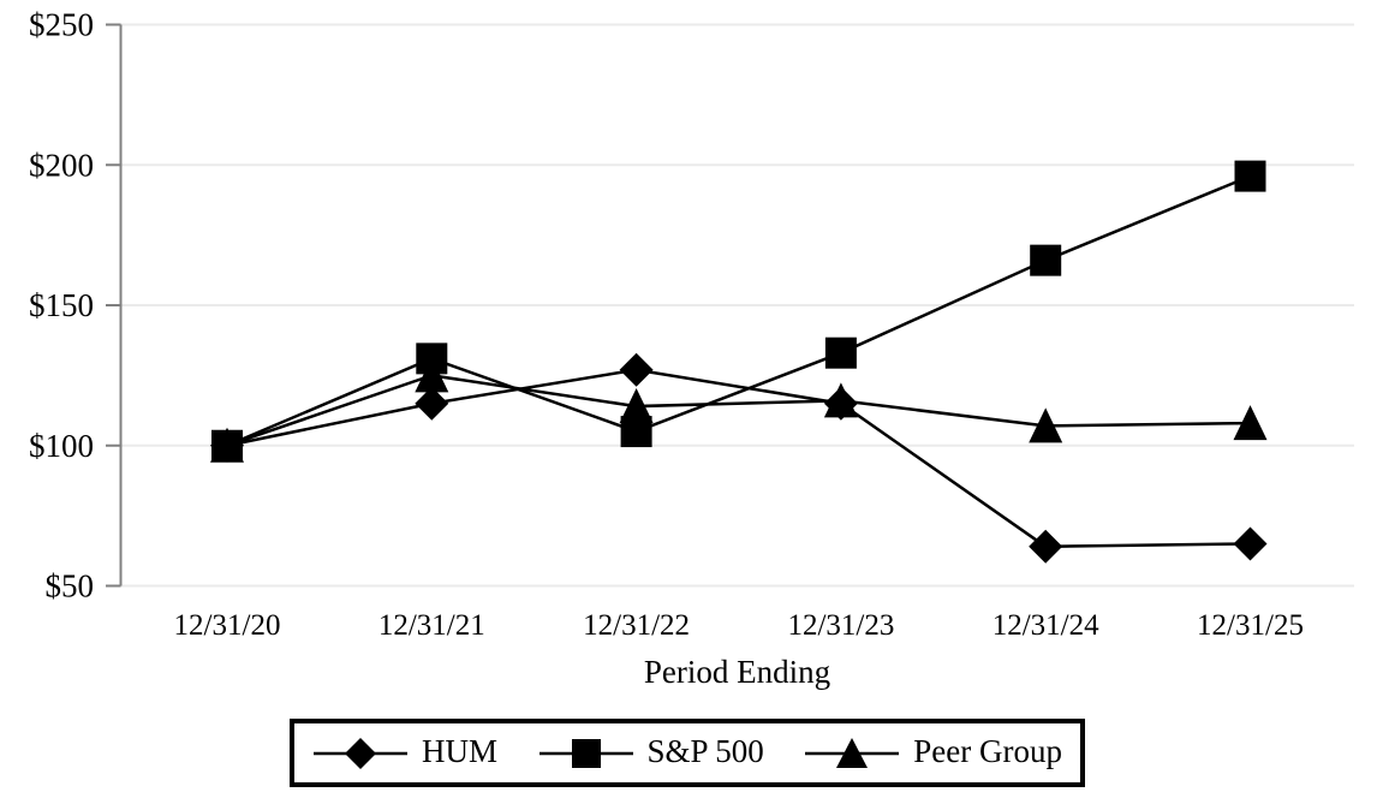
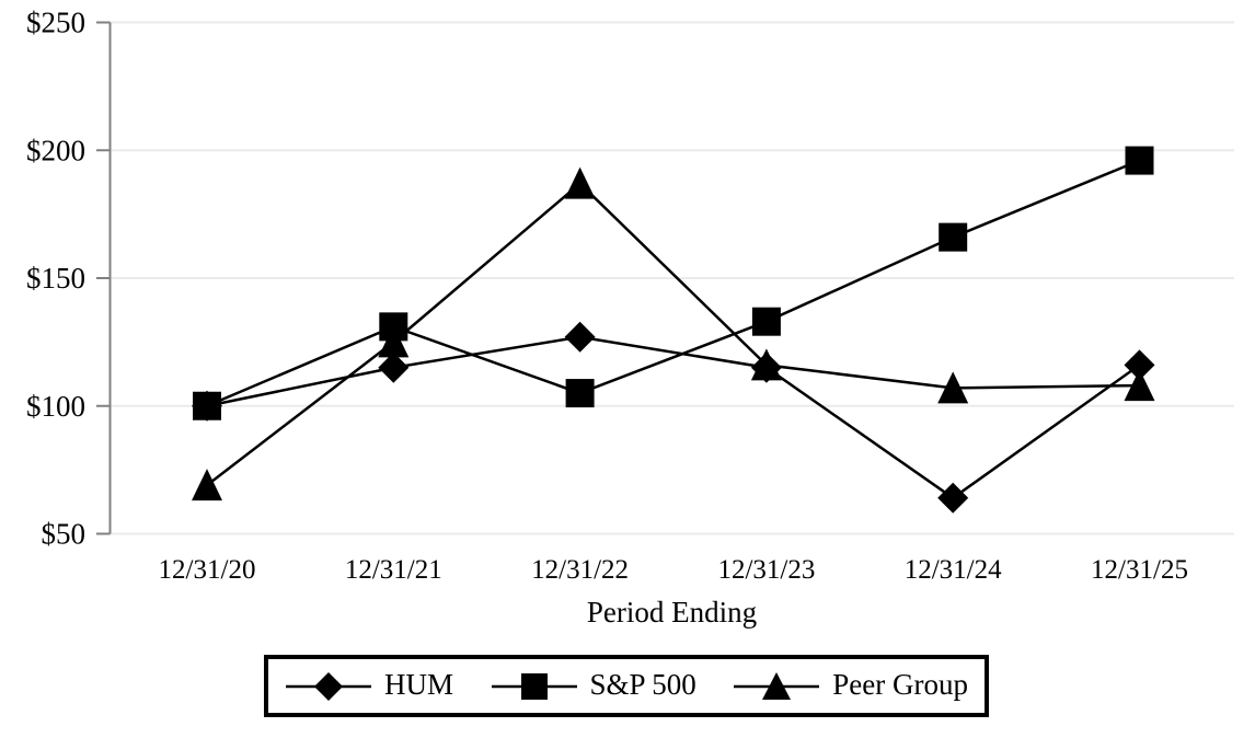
Peer Group/12/31/20: $100 -> $69
Peer Group/12/31/22: $114 -> $187
HUM/12/31/25: $65 -> $116
